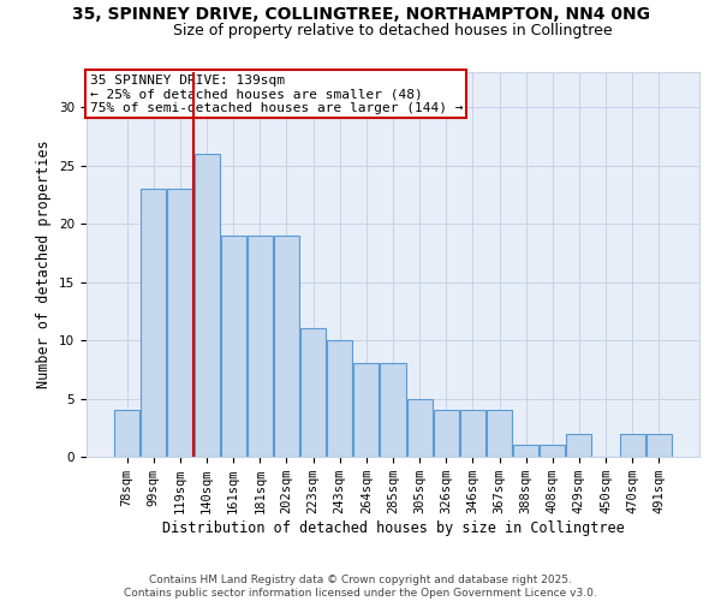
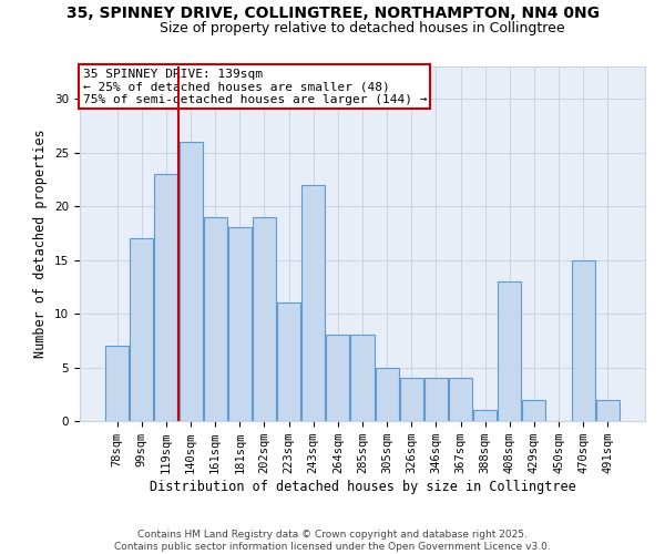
78sqm: 4 -> 7
99sqm: 23 -> 17
181sqm: 19 -> 18
243sqm: 10 -> 22
408sqm: 1 -> 13
470sqm: 2 -> 15
